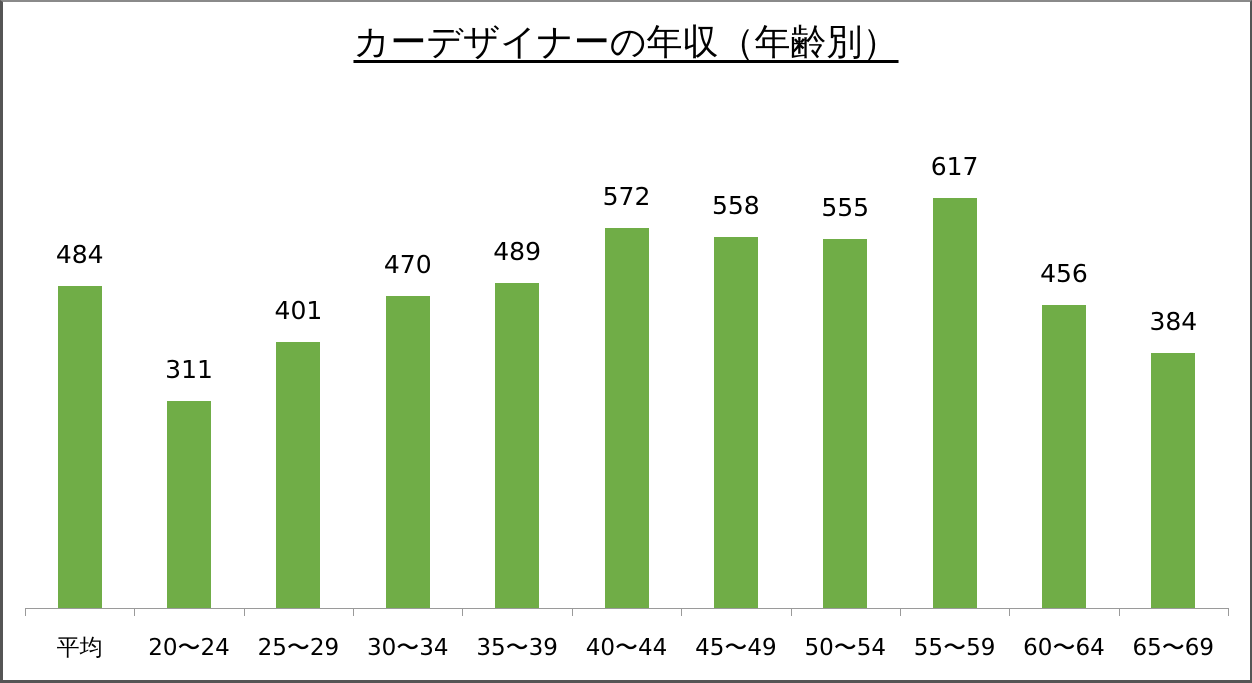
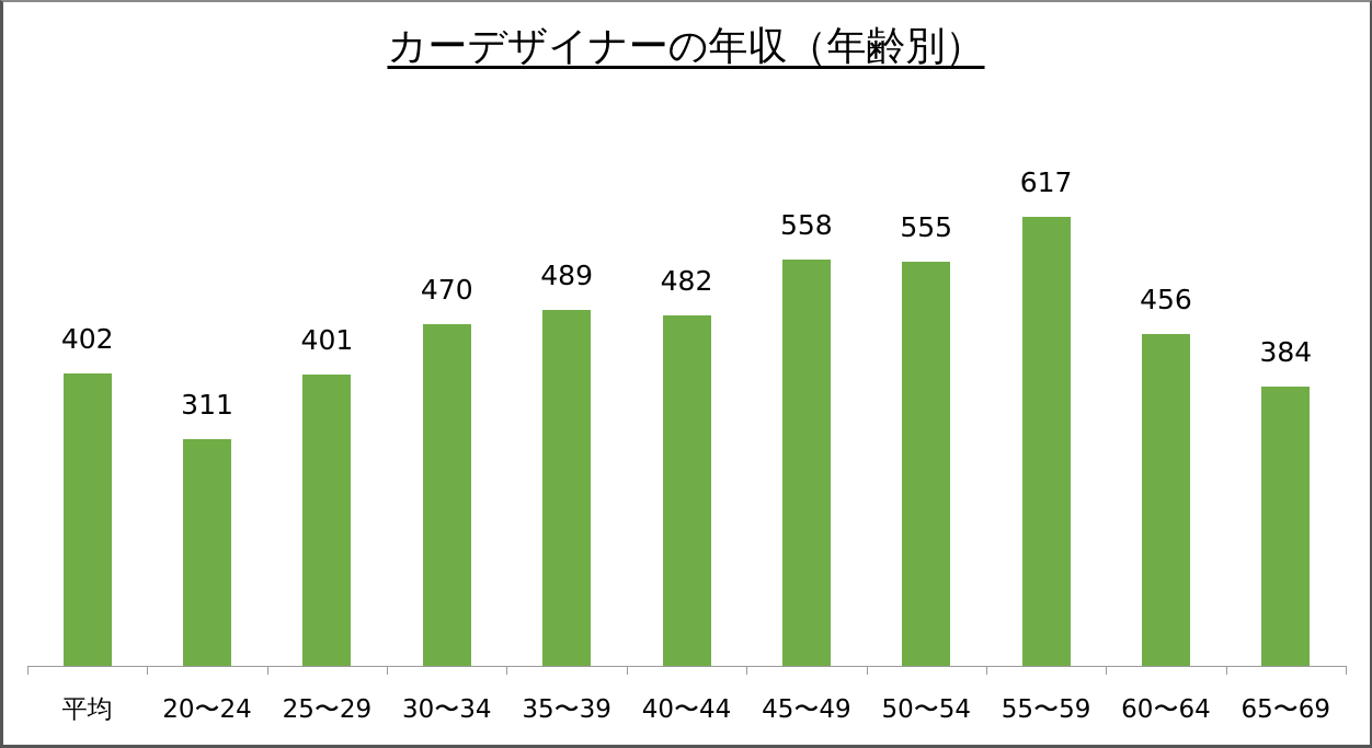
平均: 484 -> 402
40〜44: 572 -> 482
